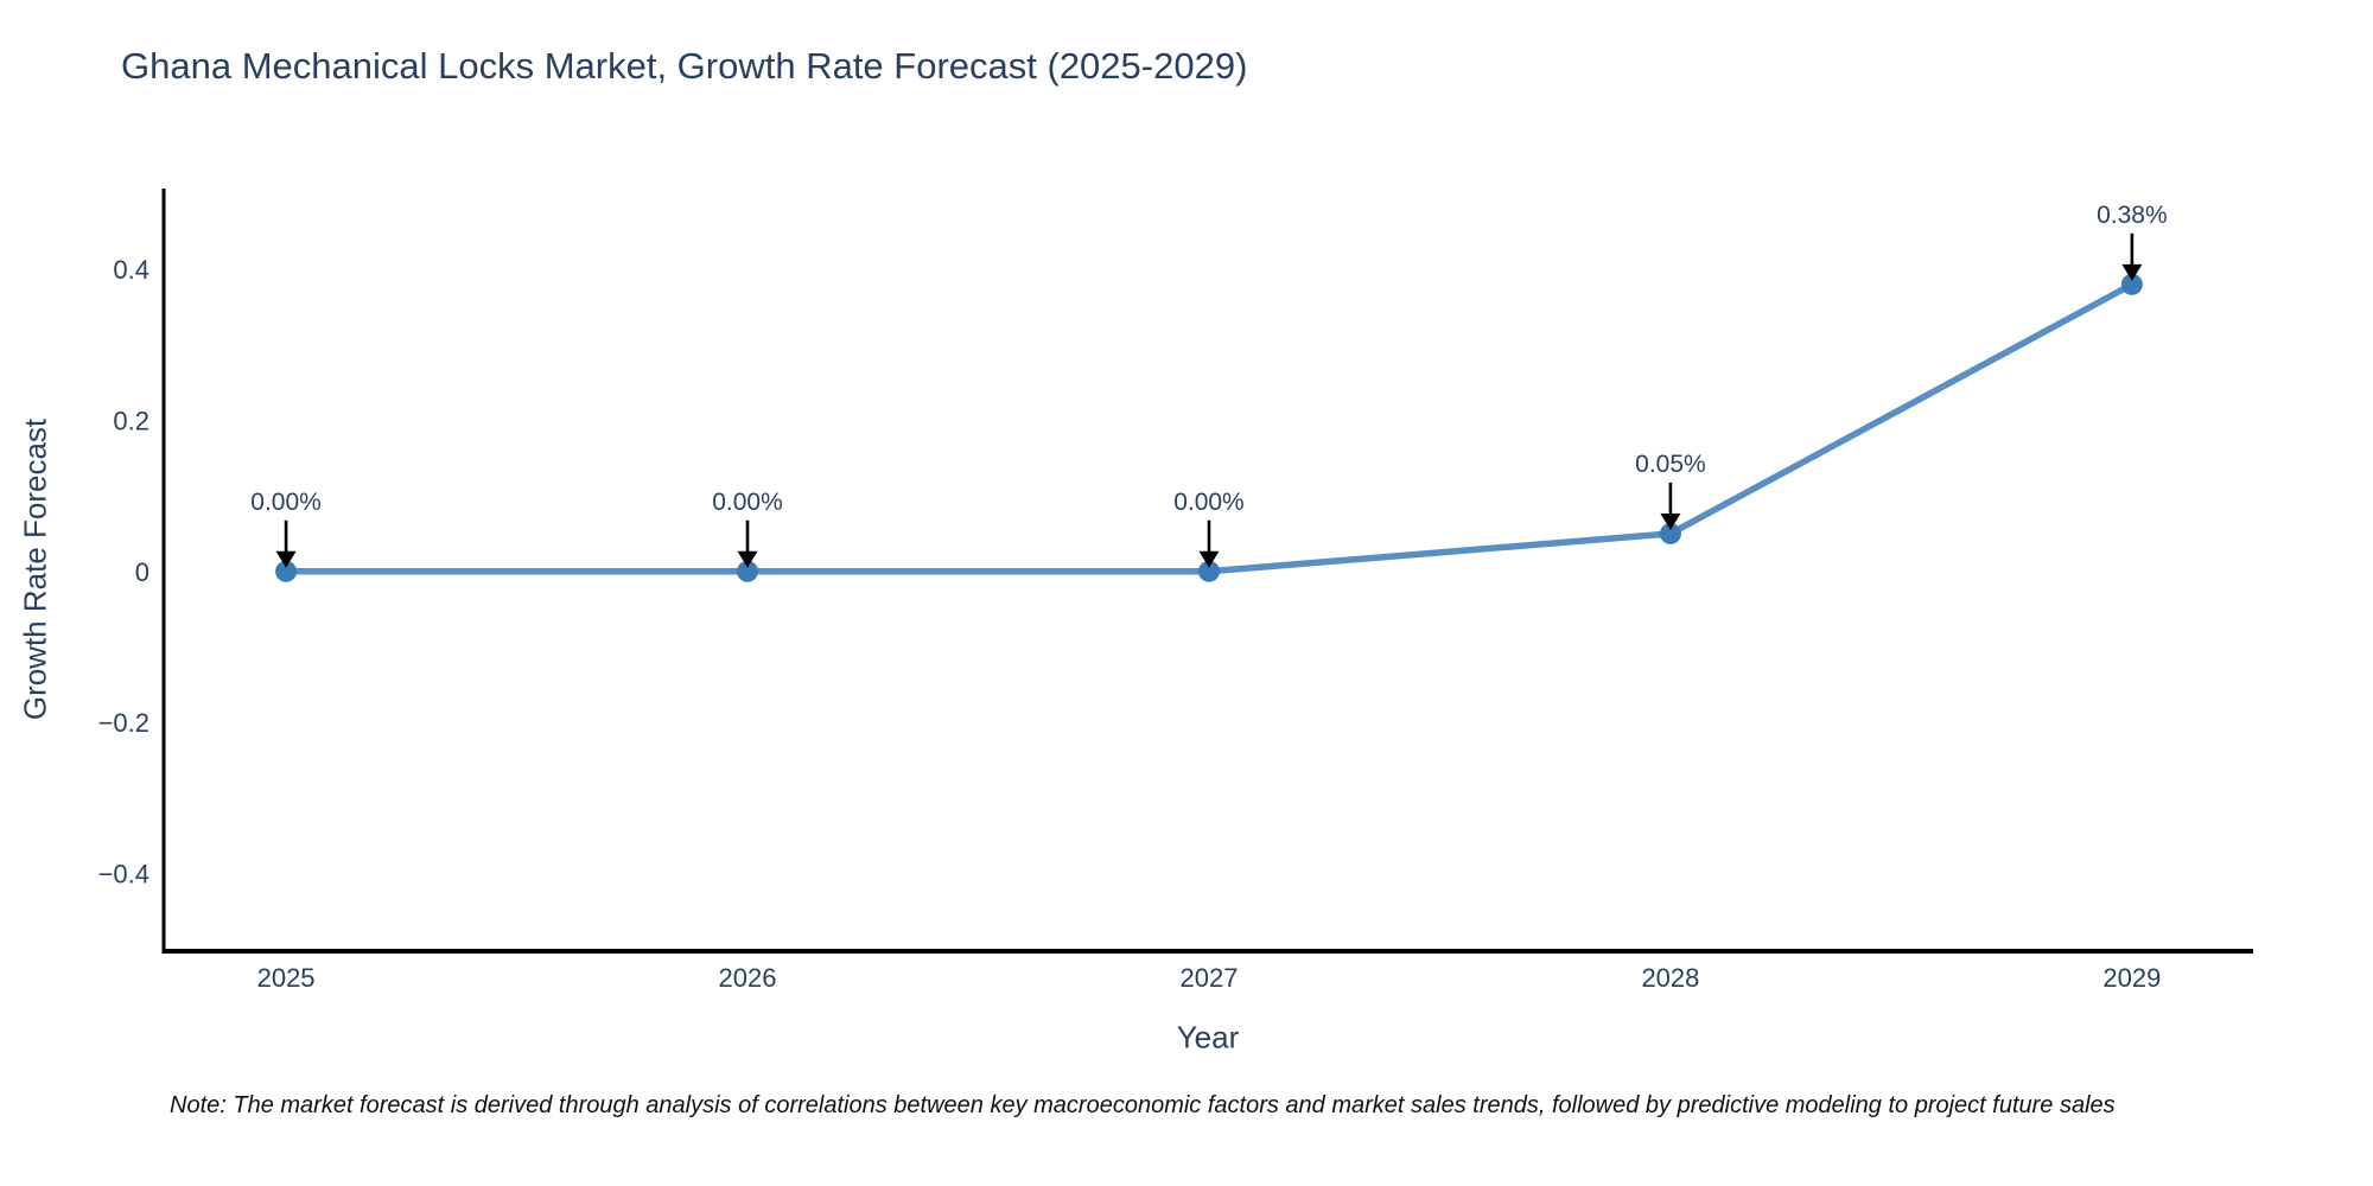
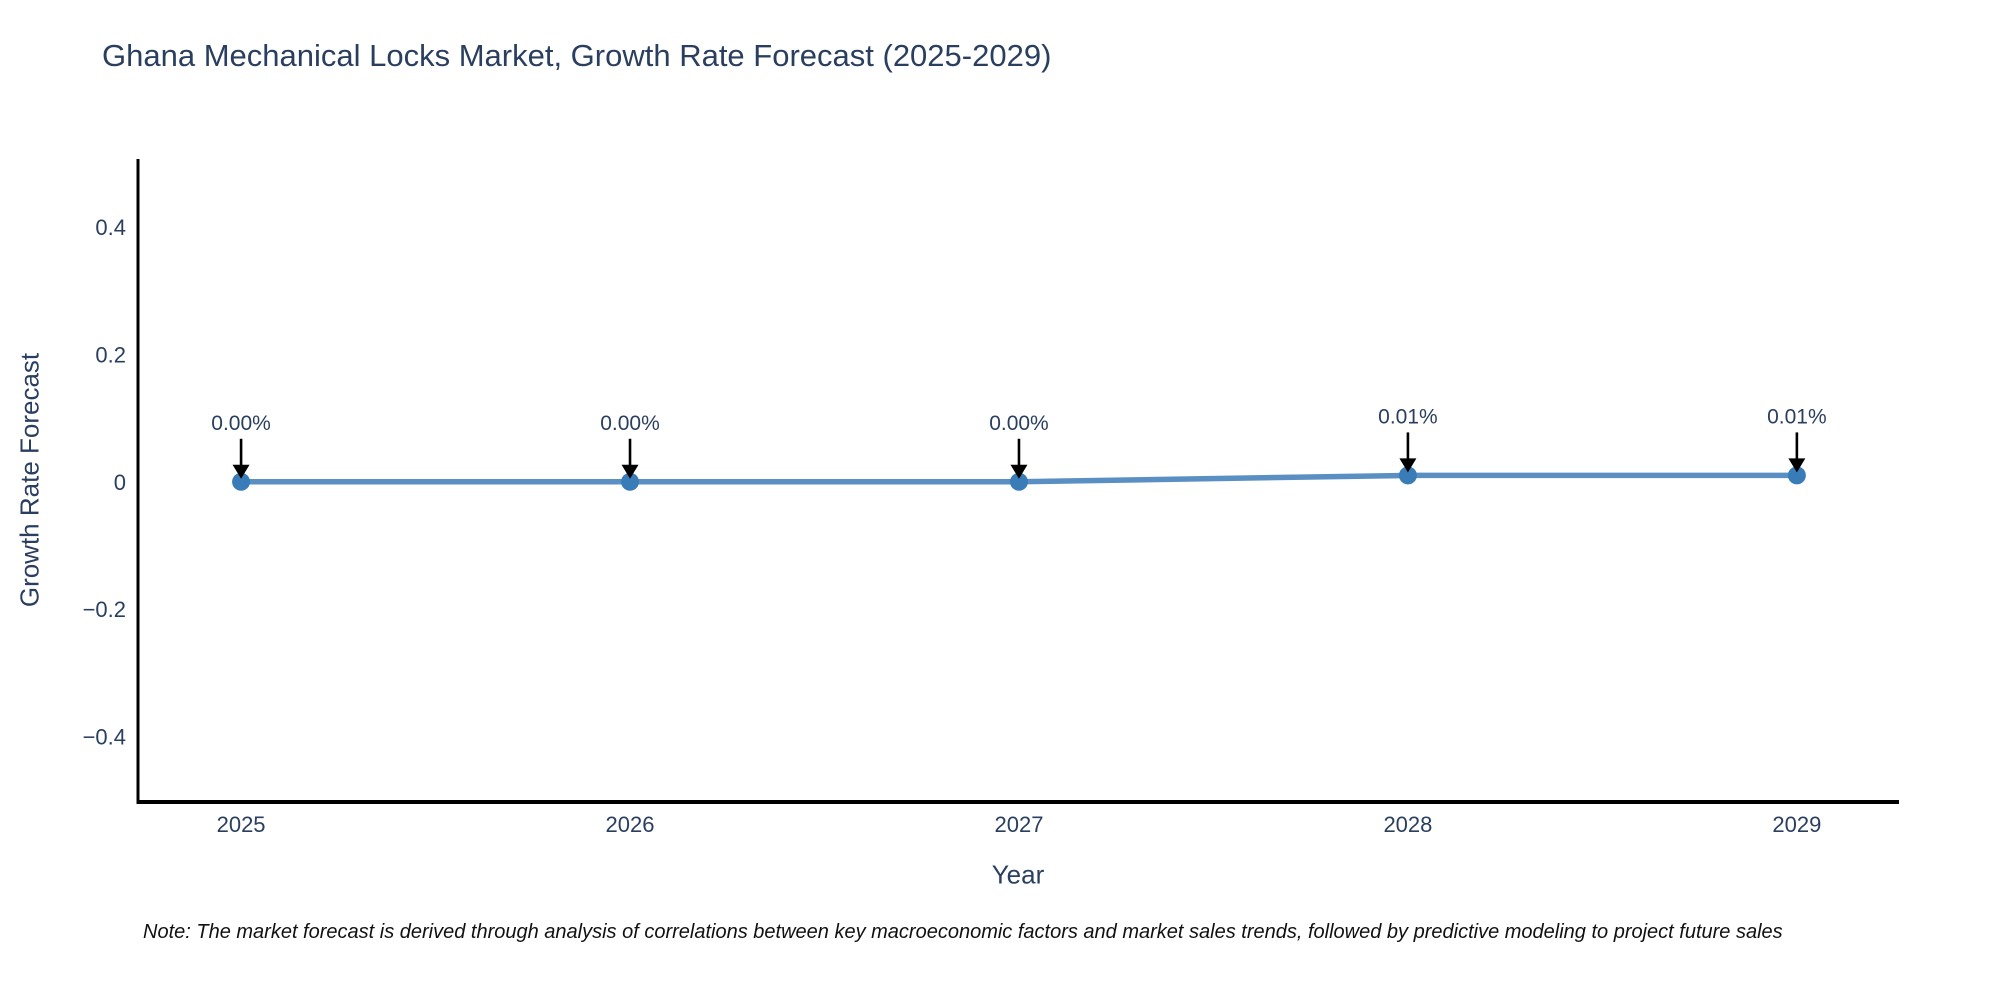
2028: 0.05% -> 0.01%
2029: 0.38% -> 0.01%
